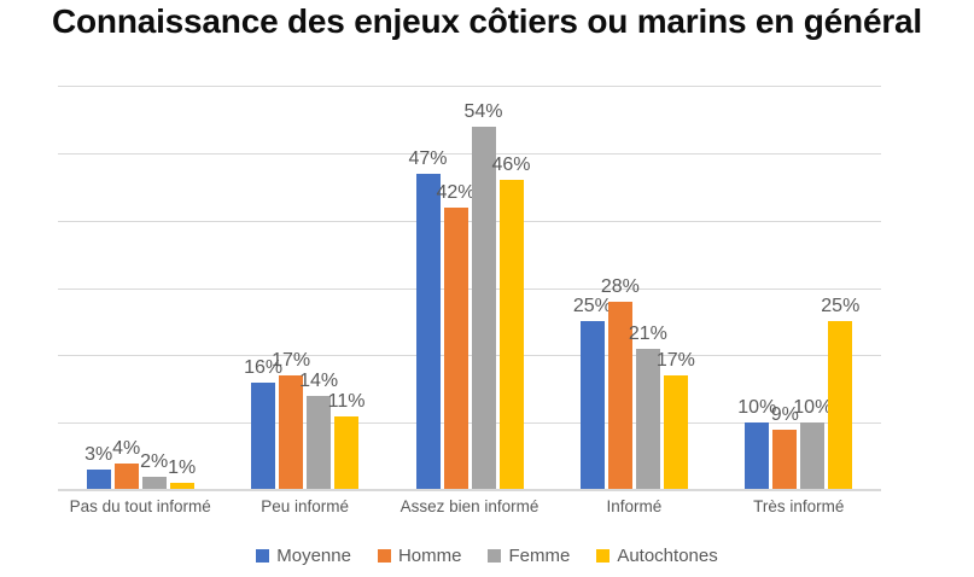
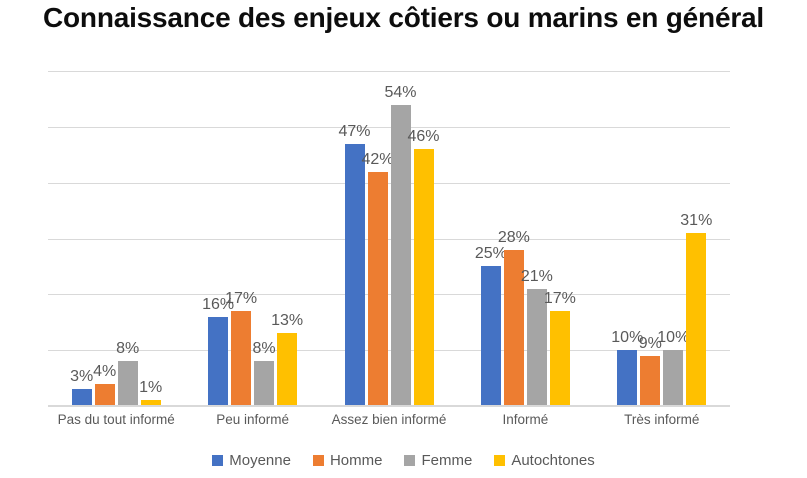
Femme/Pas du tout informé: 2% -> 8%
Femme/Peu informé: 14% -> 8%
Autochtones/Peu informé: 11% -> 13%
Autochtones/Très informé: 25% -> 31%
